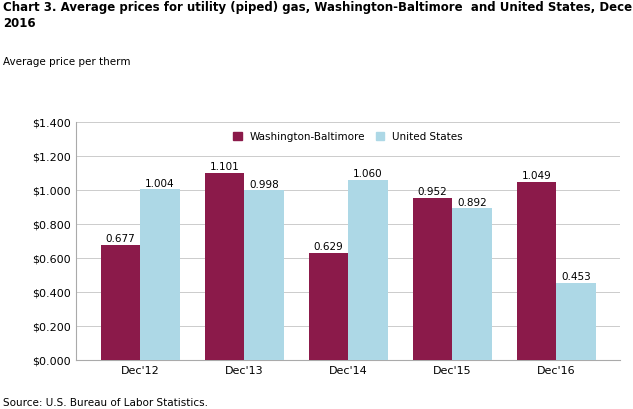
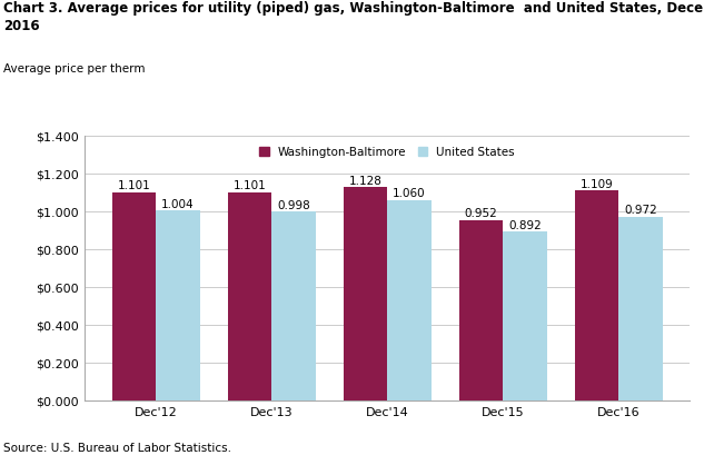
Washington-Baltimore/Dec'12: 0.677 -> 1.101
Washington-Baltimore/Dec'14: 0.629 -> 1.128
Washington-Baltimore/Dec'16: 1.049 -> 1.109
United States/Dec'16: 0.453 -> 0.972
